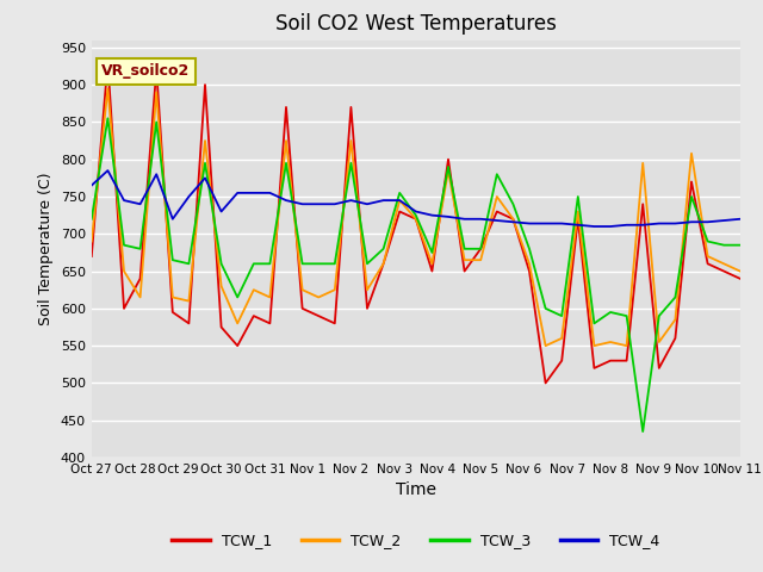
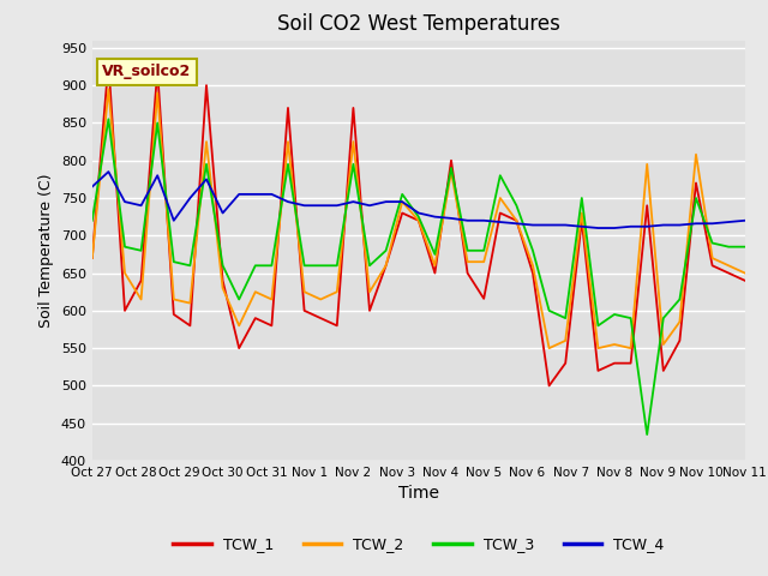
TCW_2/Oct 27: 690 -> 670
TCW_1/Oct 30: 575 -> 640
TCW_1/Nov 5: 680 -> 616
